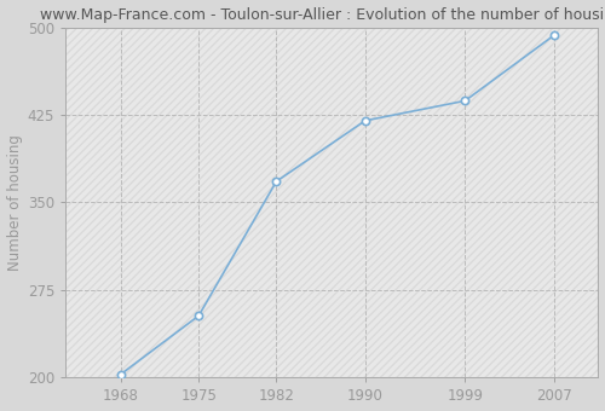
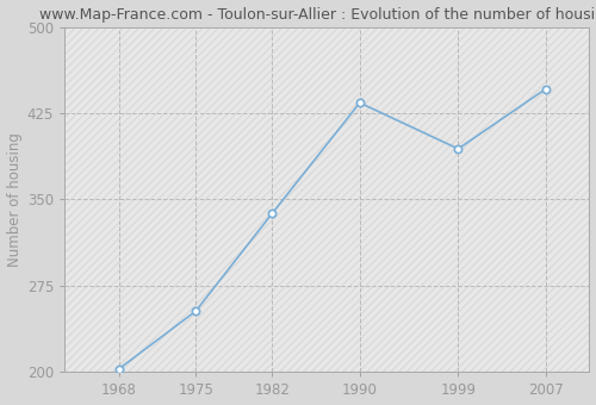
1982: 368 -> 338
1990: 420 -> 434
1999: 437 -> 394
2007: 493 -> 446
